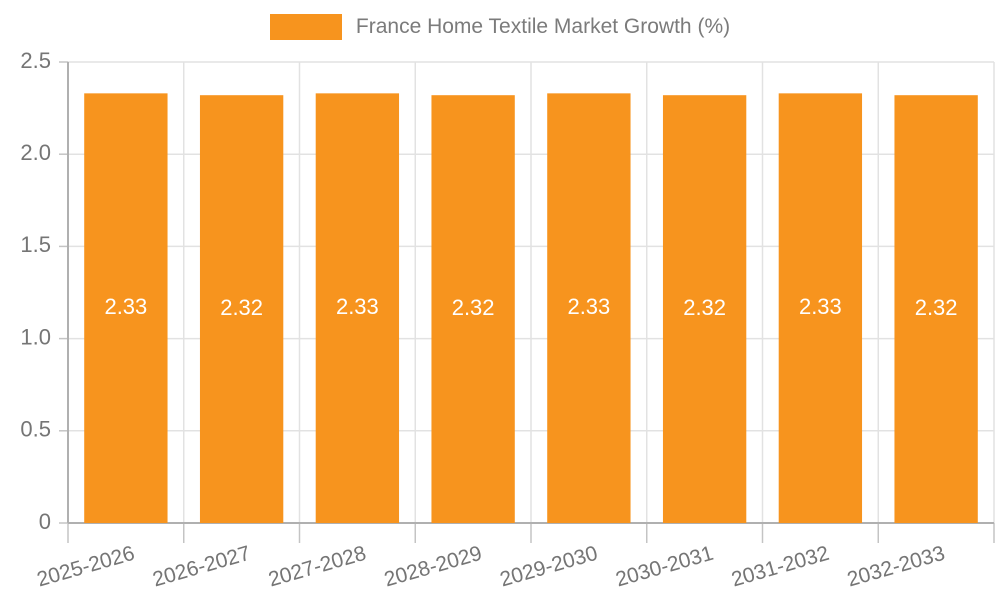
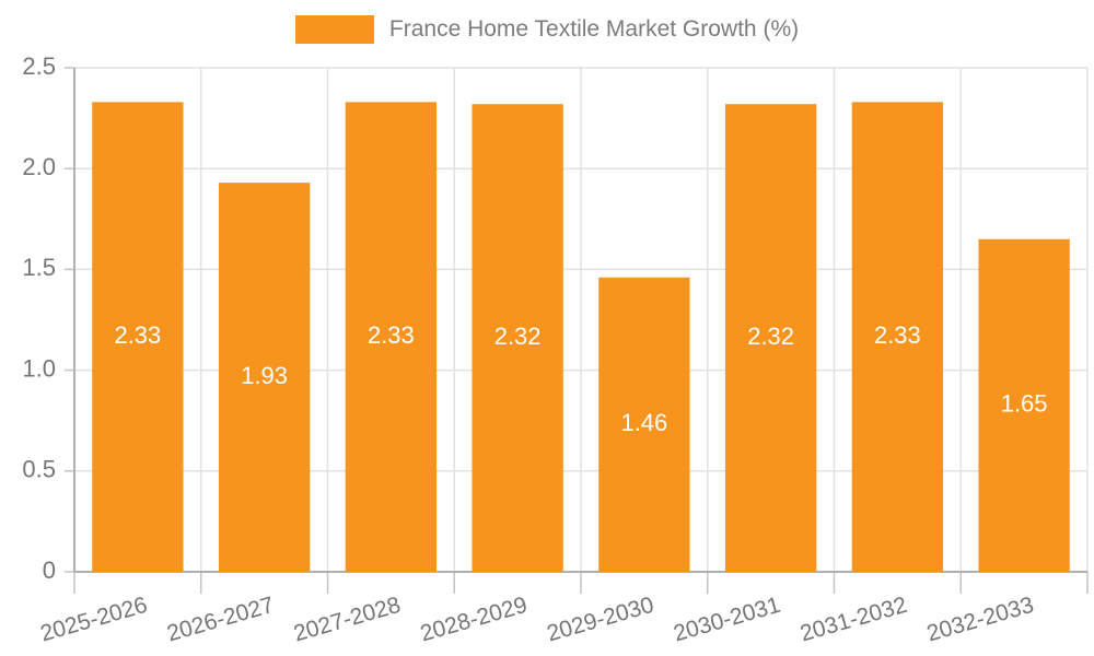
2026-2027: 2.32 -> 1.93
2029-2030: 2.33 -> 1.46
2032-2033: 2.32 -> 1.65
